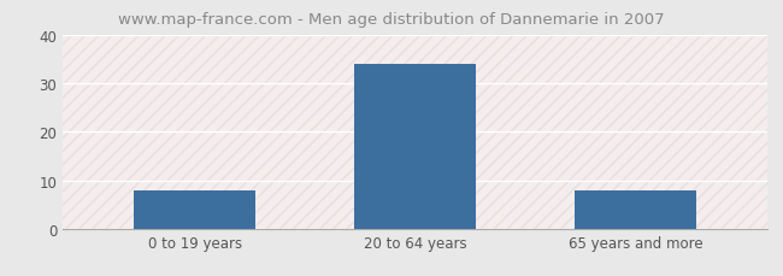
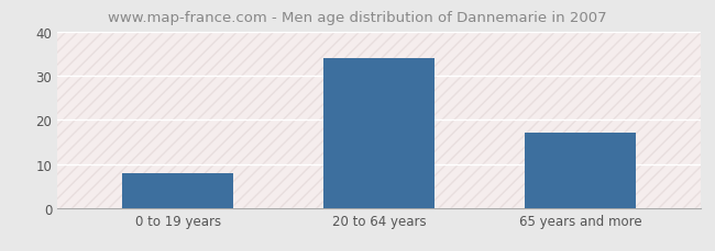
65 years and more: 8 -> 17
